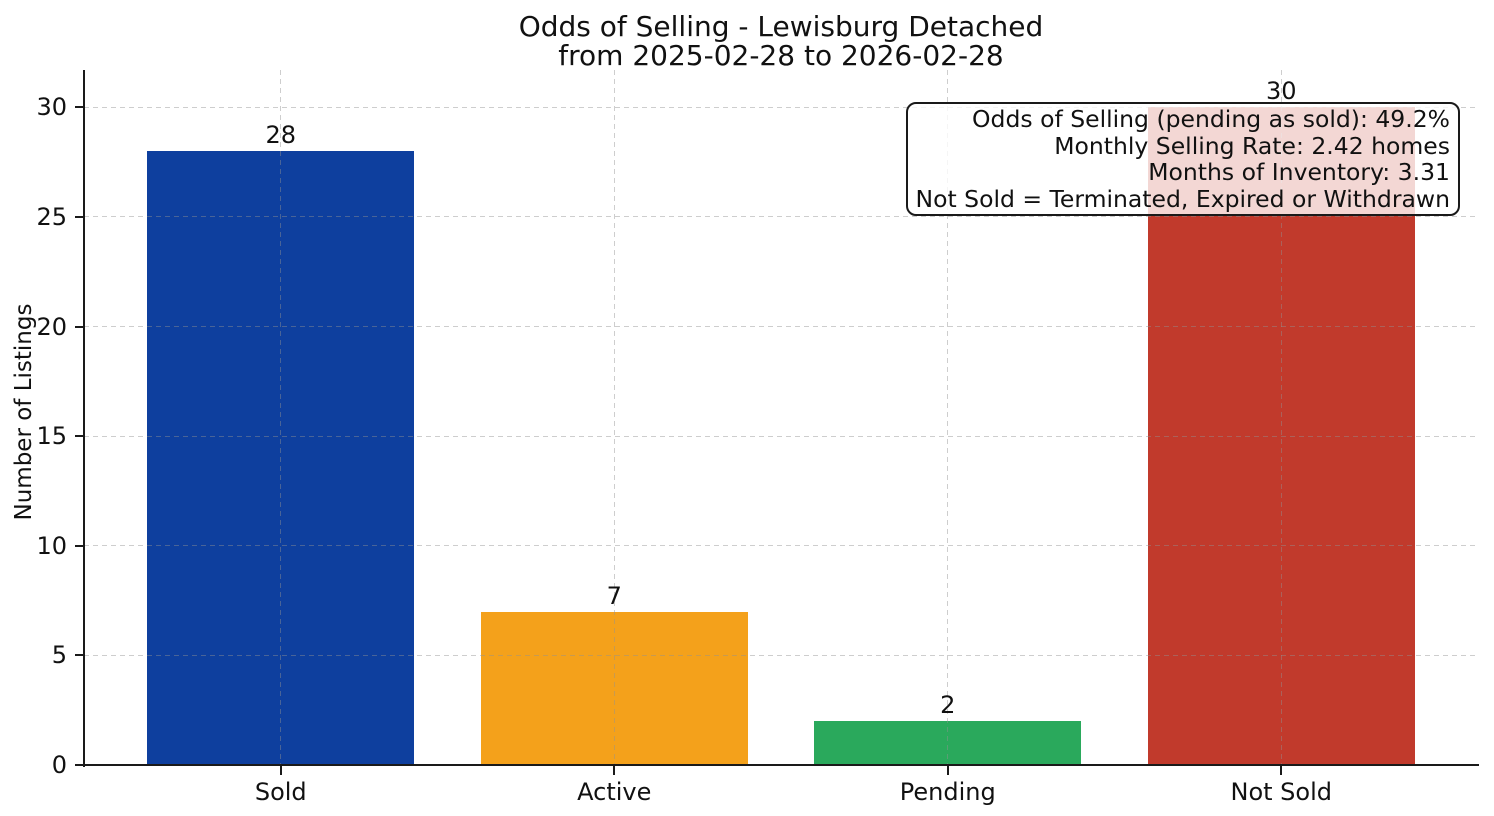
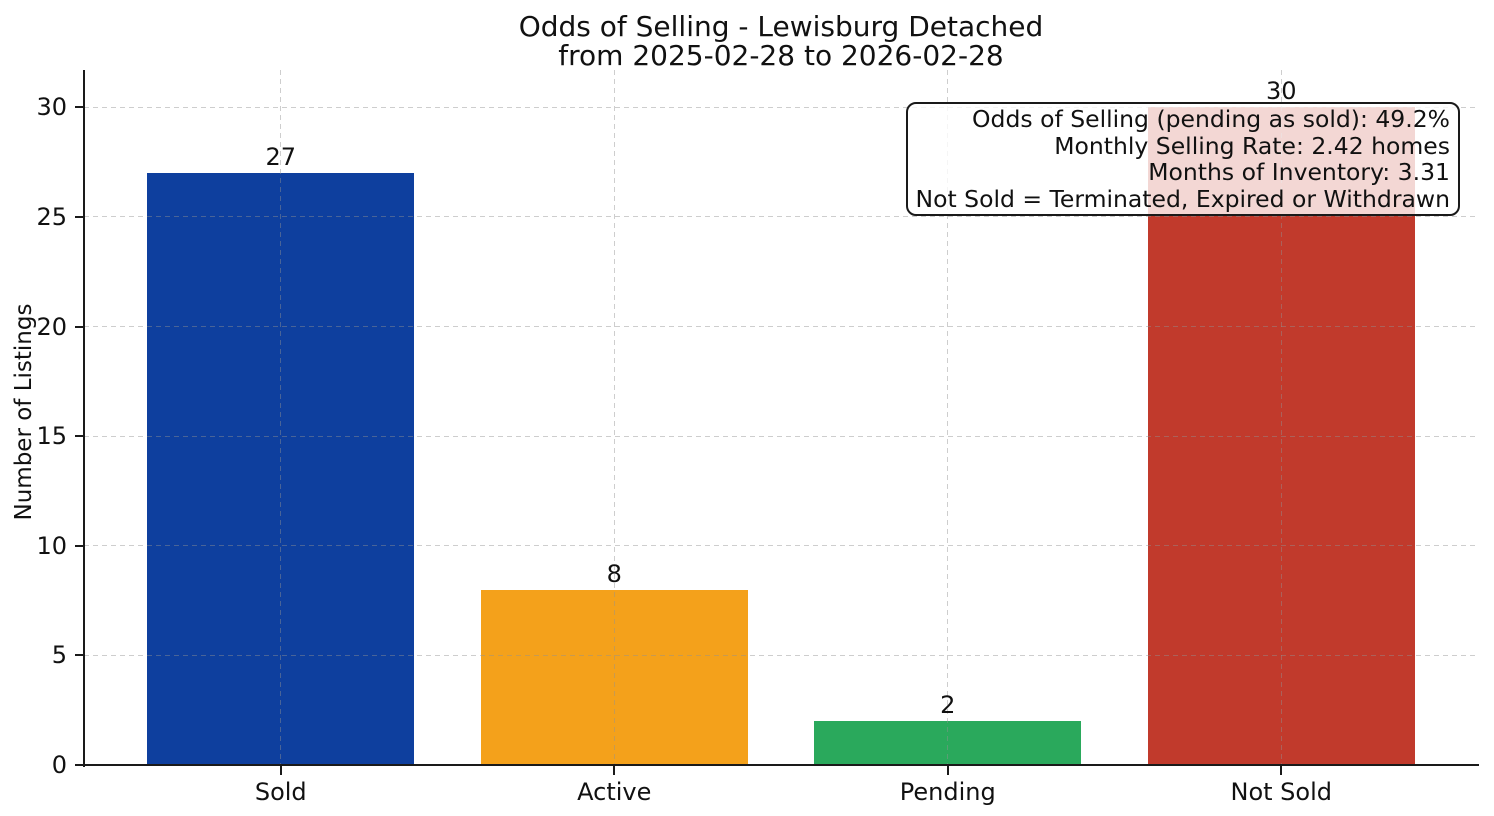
Sold: 28 -> 27
Active: 7 -> 8
